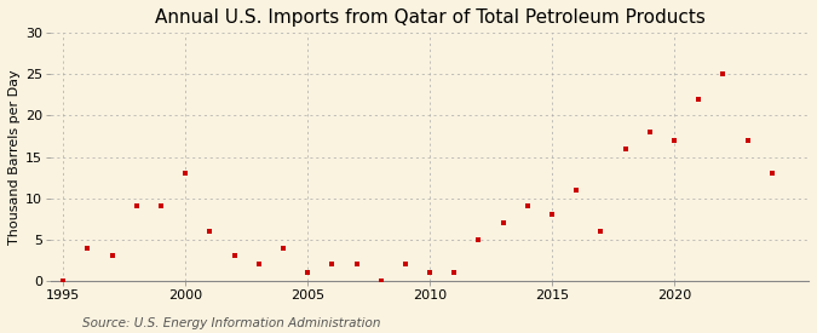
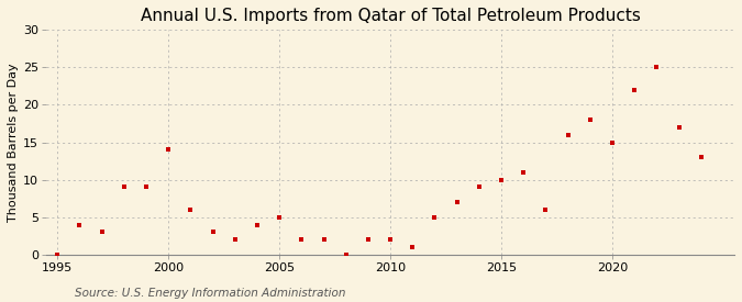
2000: 13 -> 14
2005: 1 -> 5
2010: 1 -> 2
2015: 8 -> 10
2020: 17 -> 15
